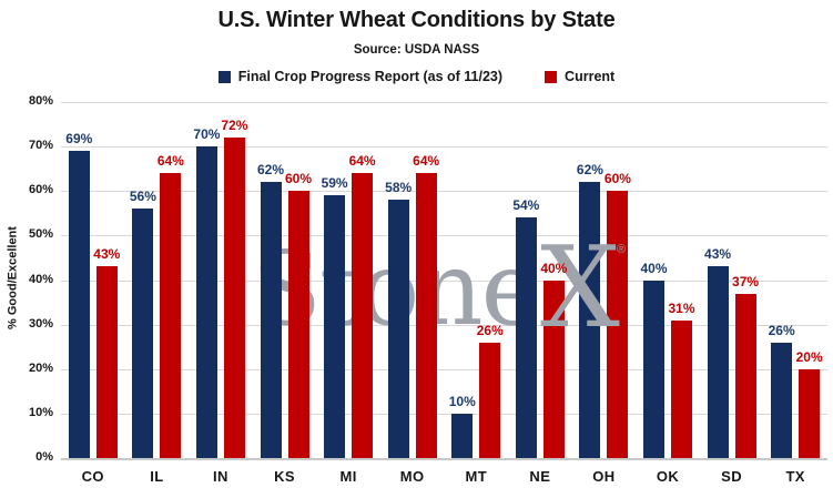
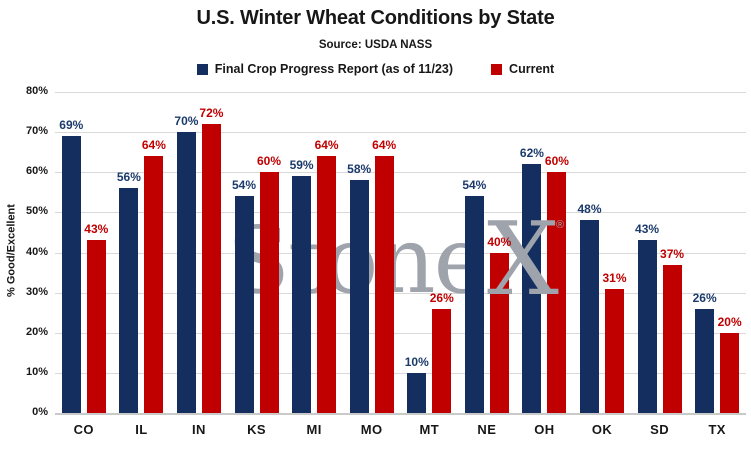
Final Crop Progress Report (as of 11/23)/KS: 62% -> 54%
Final Crop Progress Report (as of 11/23)/OK: 40% -> 48%
